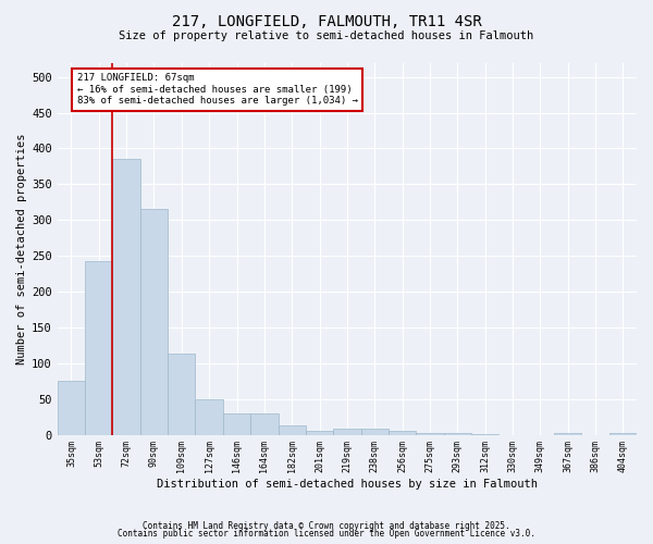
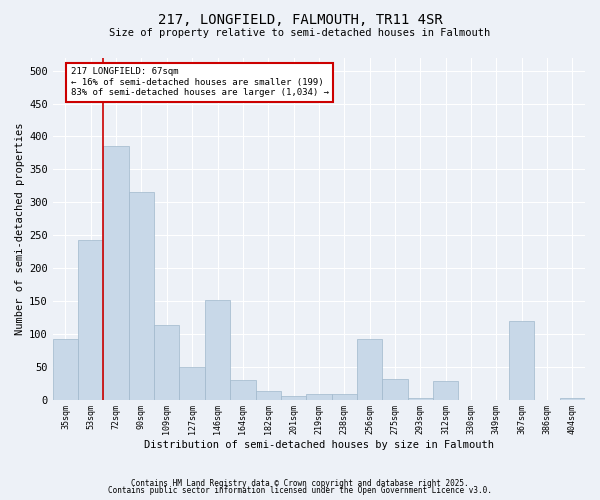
35sqm: 75 -> 92
146sqm: 30 -> 152
256sqm: 5 -> 92
275sqm: 3 -> 32
312sqm: 1 -> 28
367sqm: 3 -> 120
